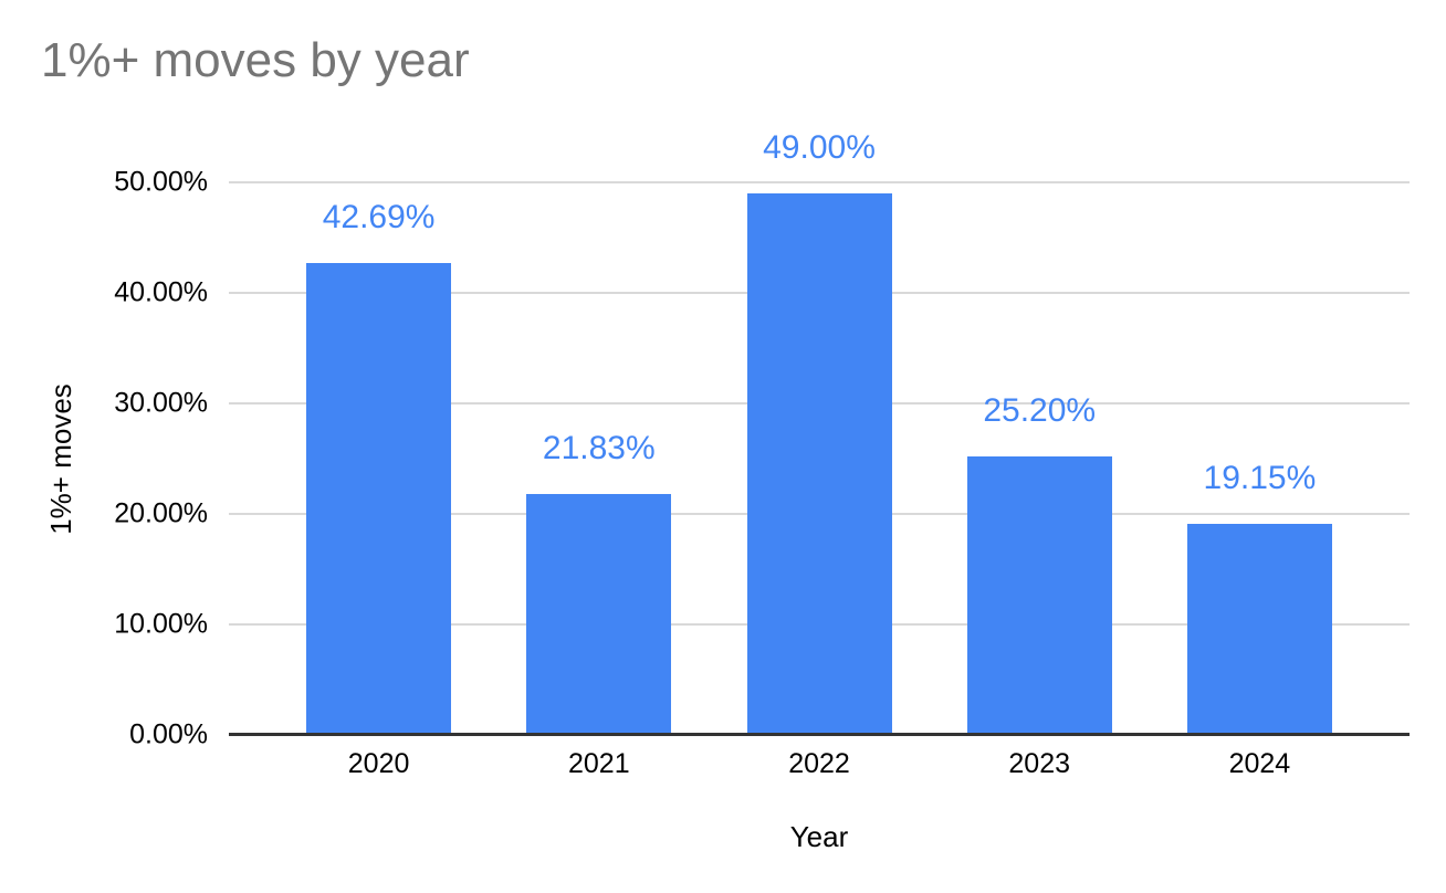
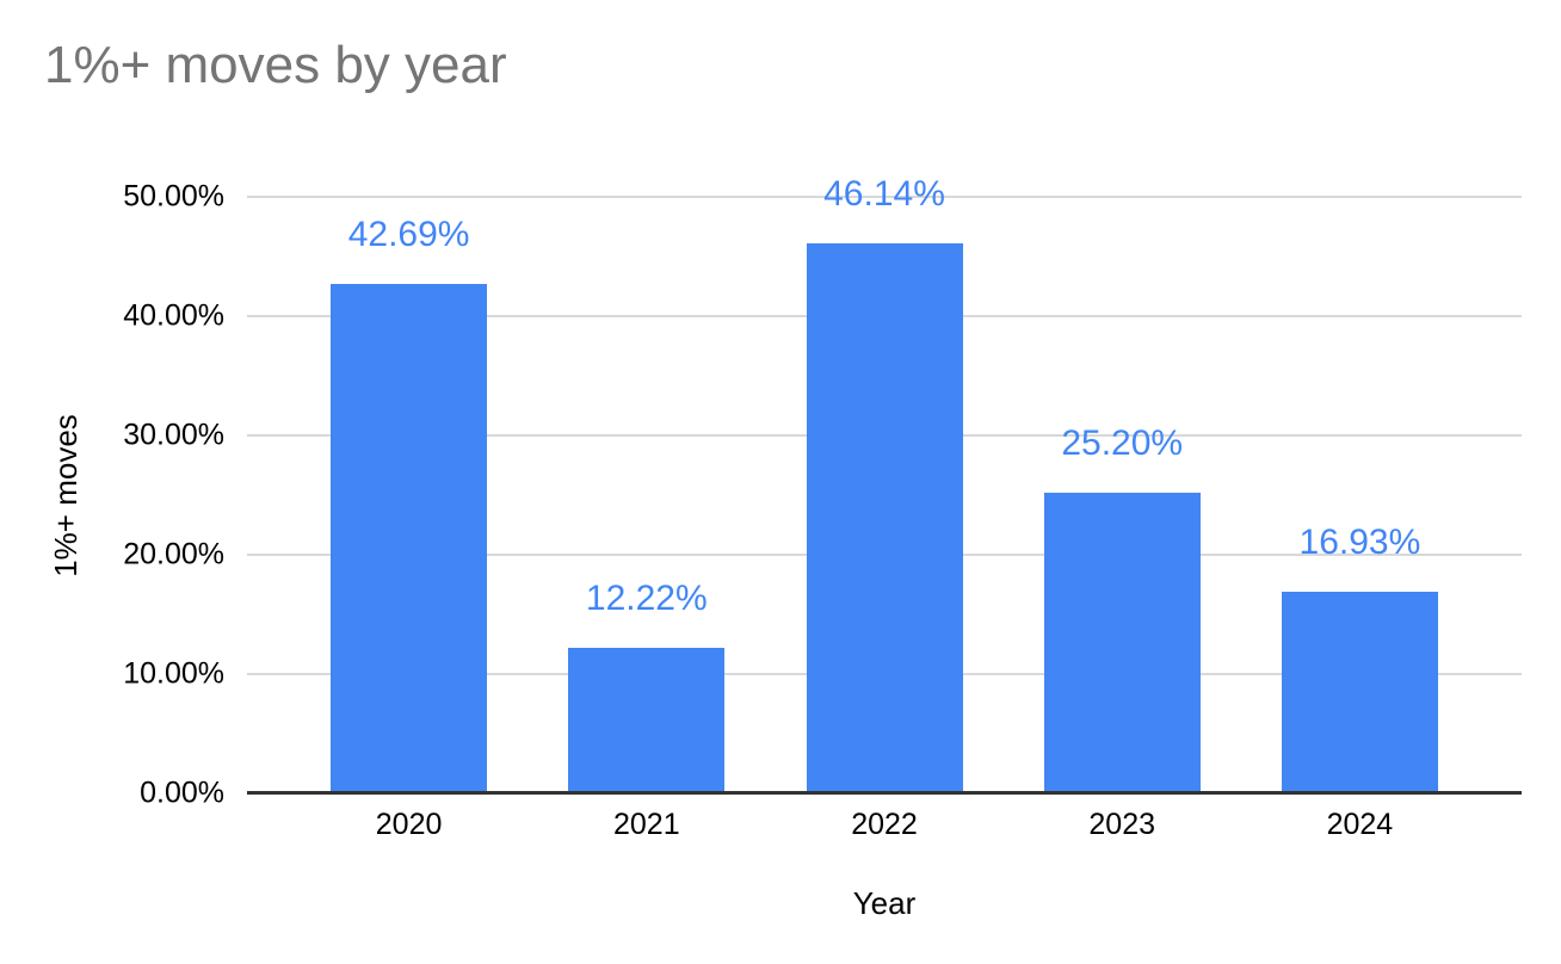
2021: 21.83% -> 12.22%
2022: 49.00% -> 46.14%
2024: 19.15% -> 16.93%
